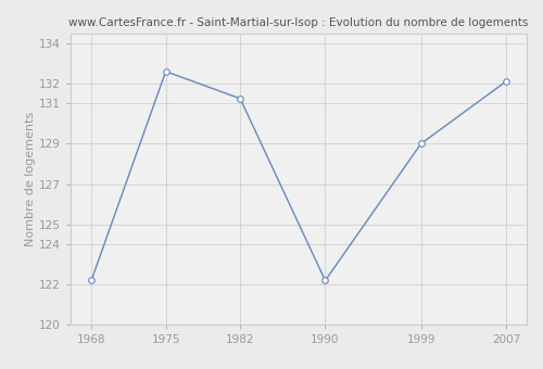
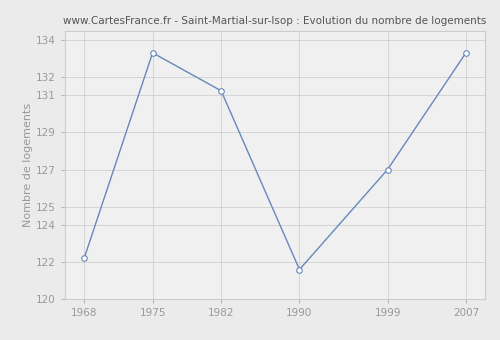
1975: 132.6 -> 133.3
1990: 122.2 -> 121.6
1999: 129.0 -> 127.0
2007: 132.1 -> 133.3
